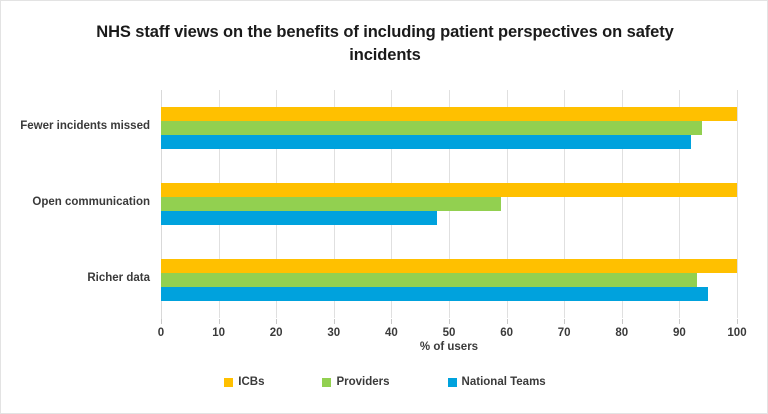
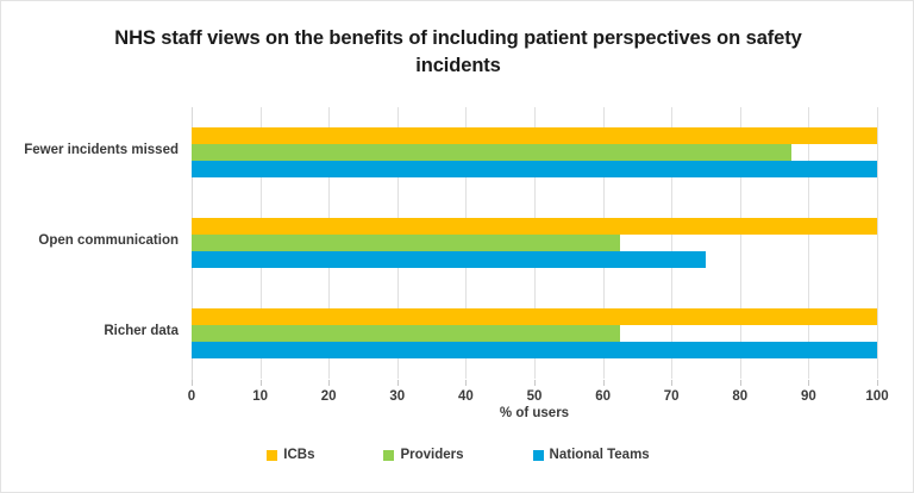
Providers/Fewer incidents missed: 94 -> 88
National Teams/Fewer incidents missed: 92 -> 100
Providers/Open communication: 59 -> 62
National Teams/Open communication: 48 -> 75
Providers/Richer data: 93 -> 62
National Teams/Richer data: 95 -> 100
